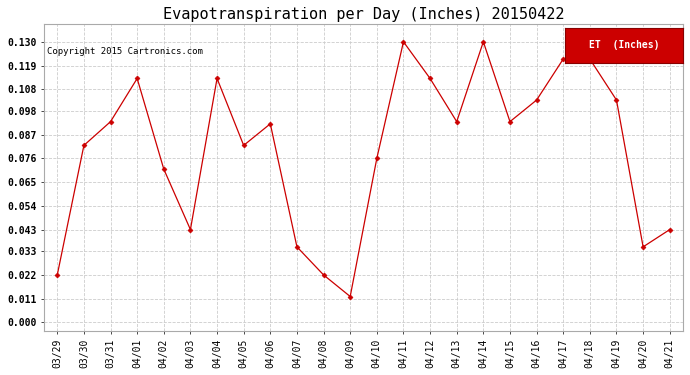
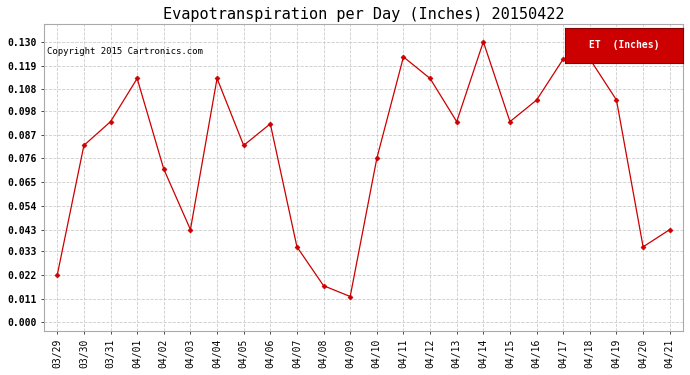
04/08: 0.022 -> 0.017
04/11: 0.130 -> 0.123
